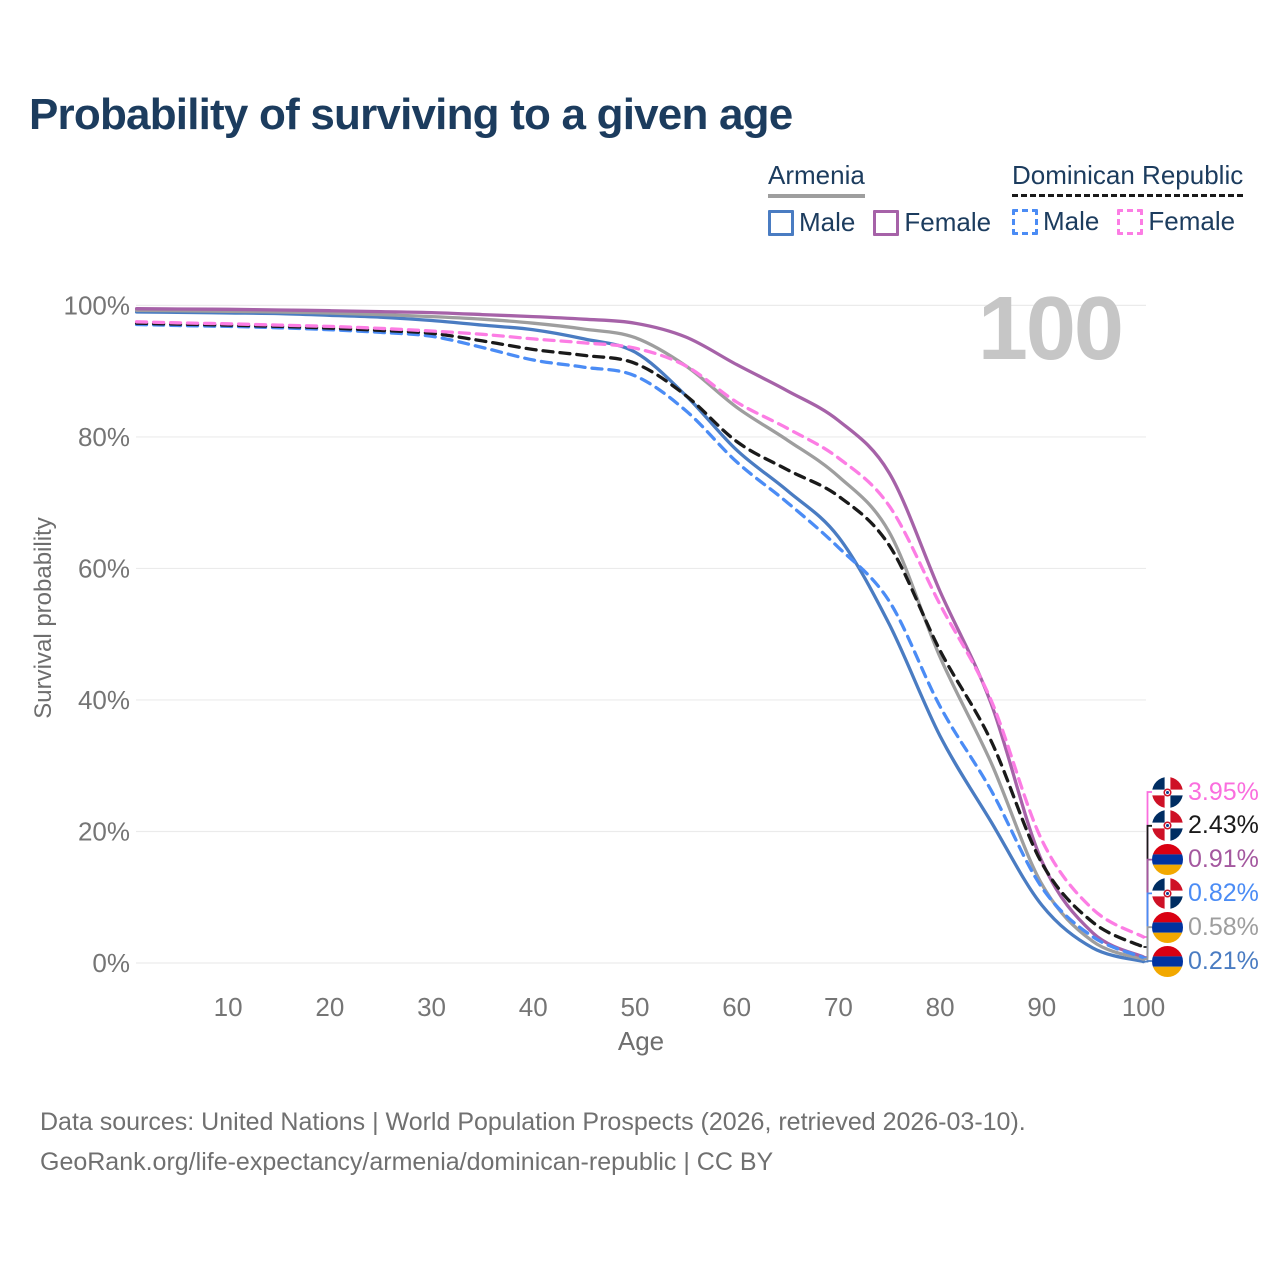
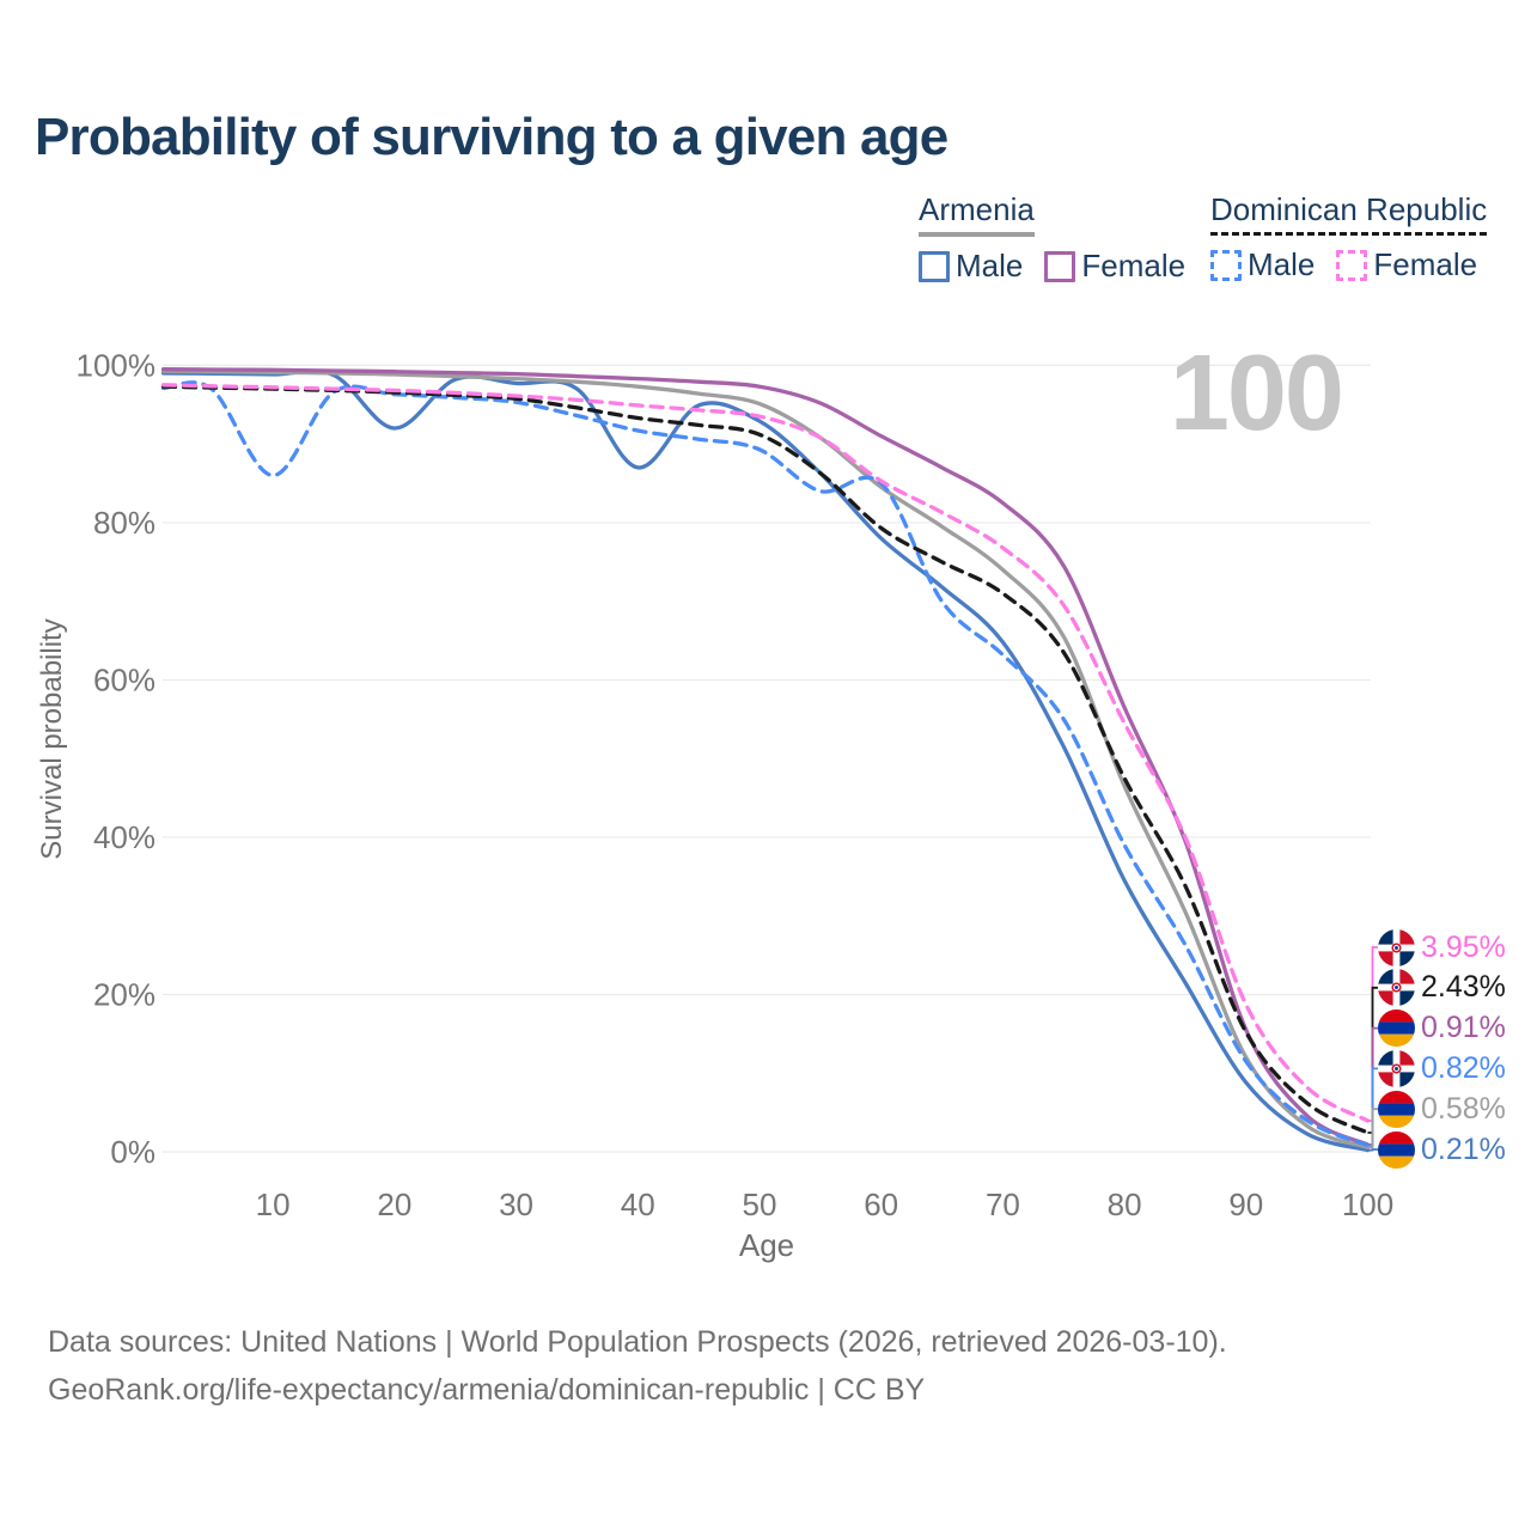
Dominican Republic Male/10: 97% -> 86%
Armenia Male/20: 98% -> 92%
Armenia Male/40: 96% -> 87%
Dominican Republic Male/60: 76% -> 85%
